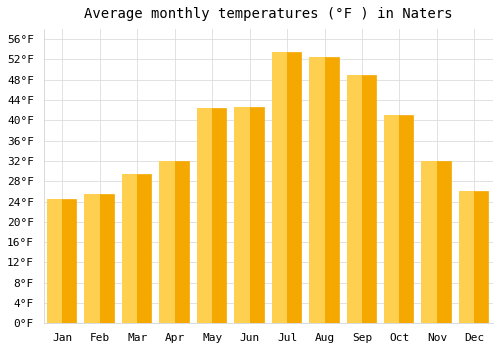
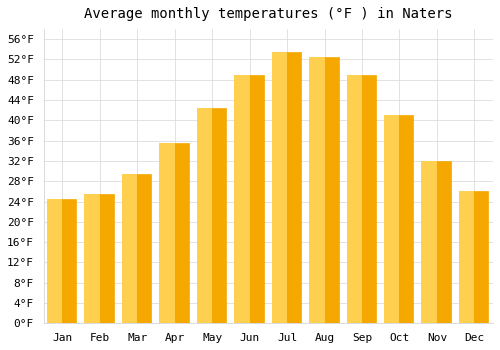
Apr: 32.0°F -> 35.5°F
Jun: 42.6°F -> 49.0°F
